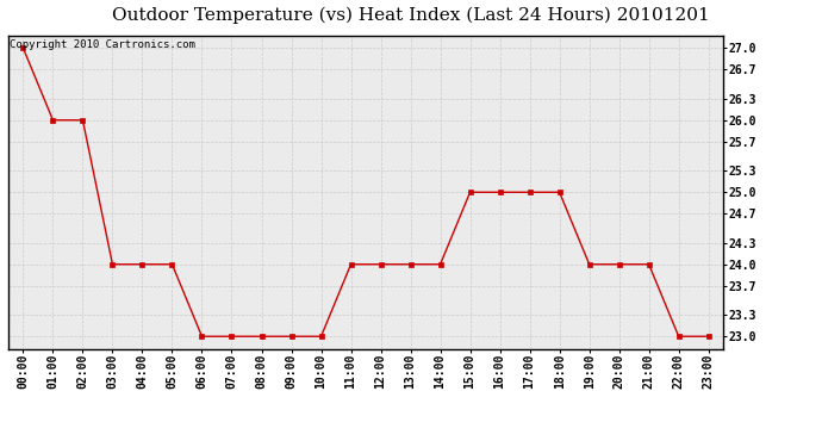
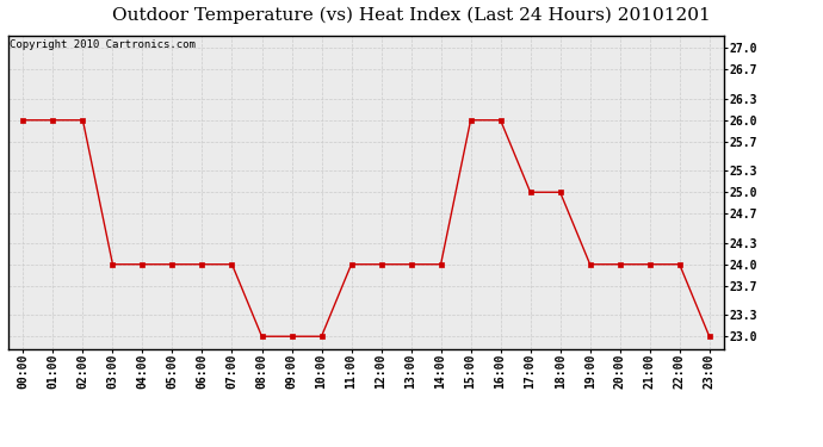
00:00: 27 -> 26
06:00: 23 -> 24
07:00: 23 -> 24
15:00: 25 -> 26
16:00: 25 -> 26
22:00: 23 -> 24
